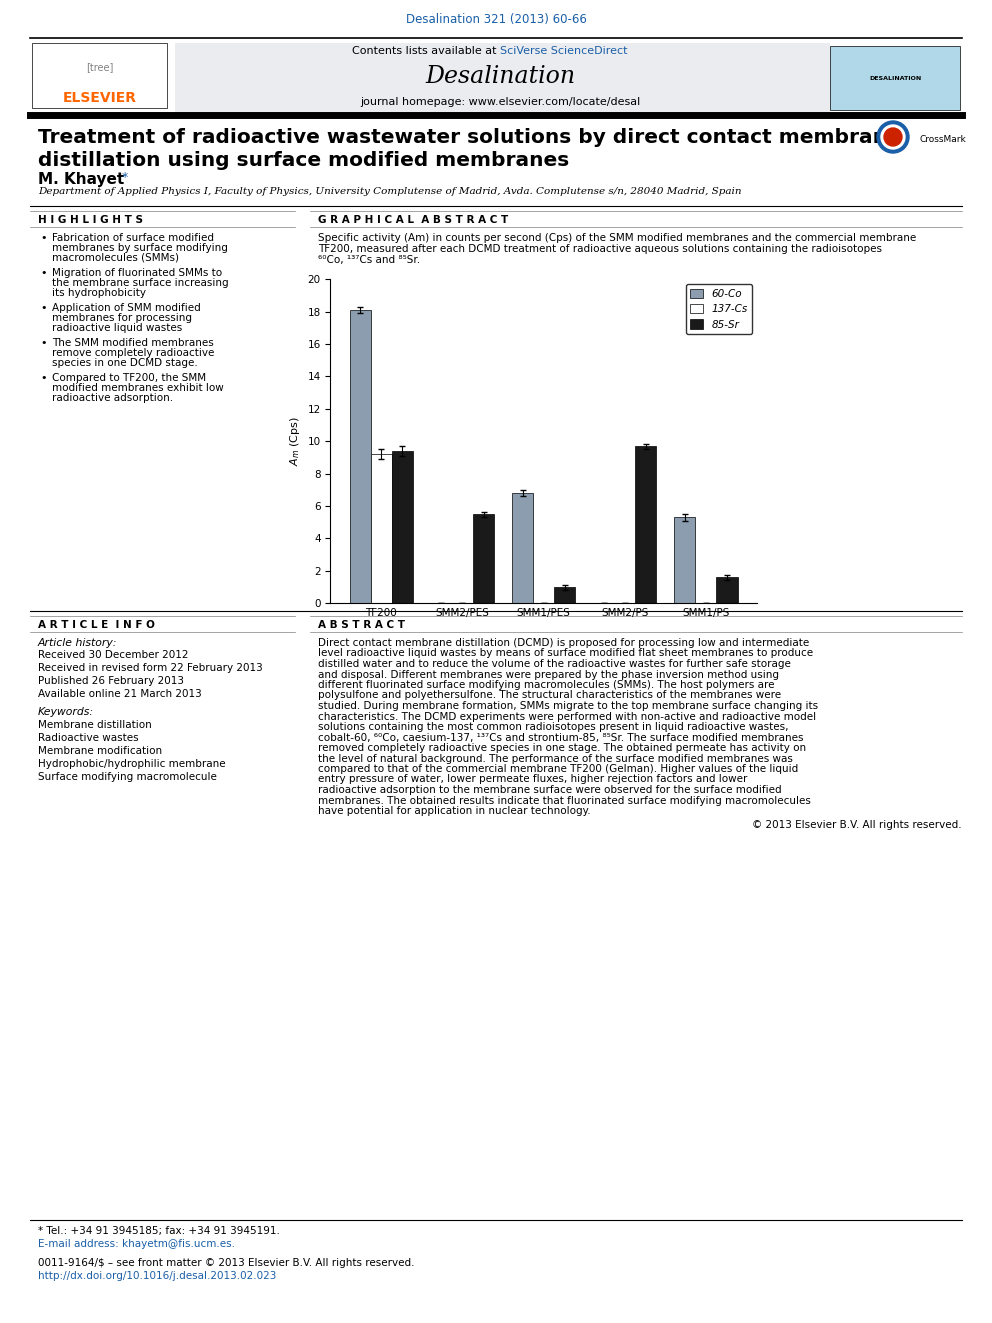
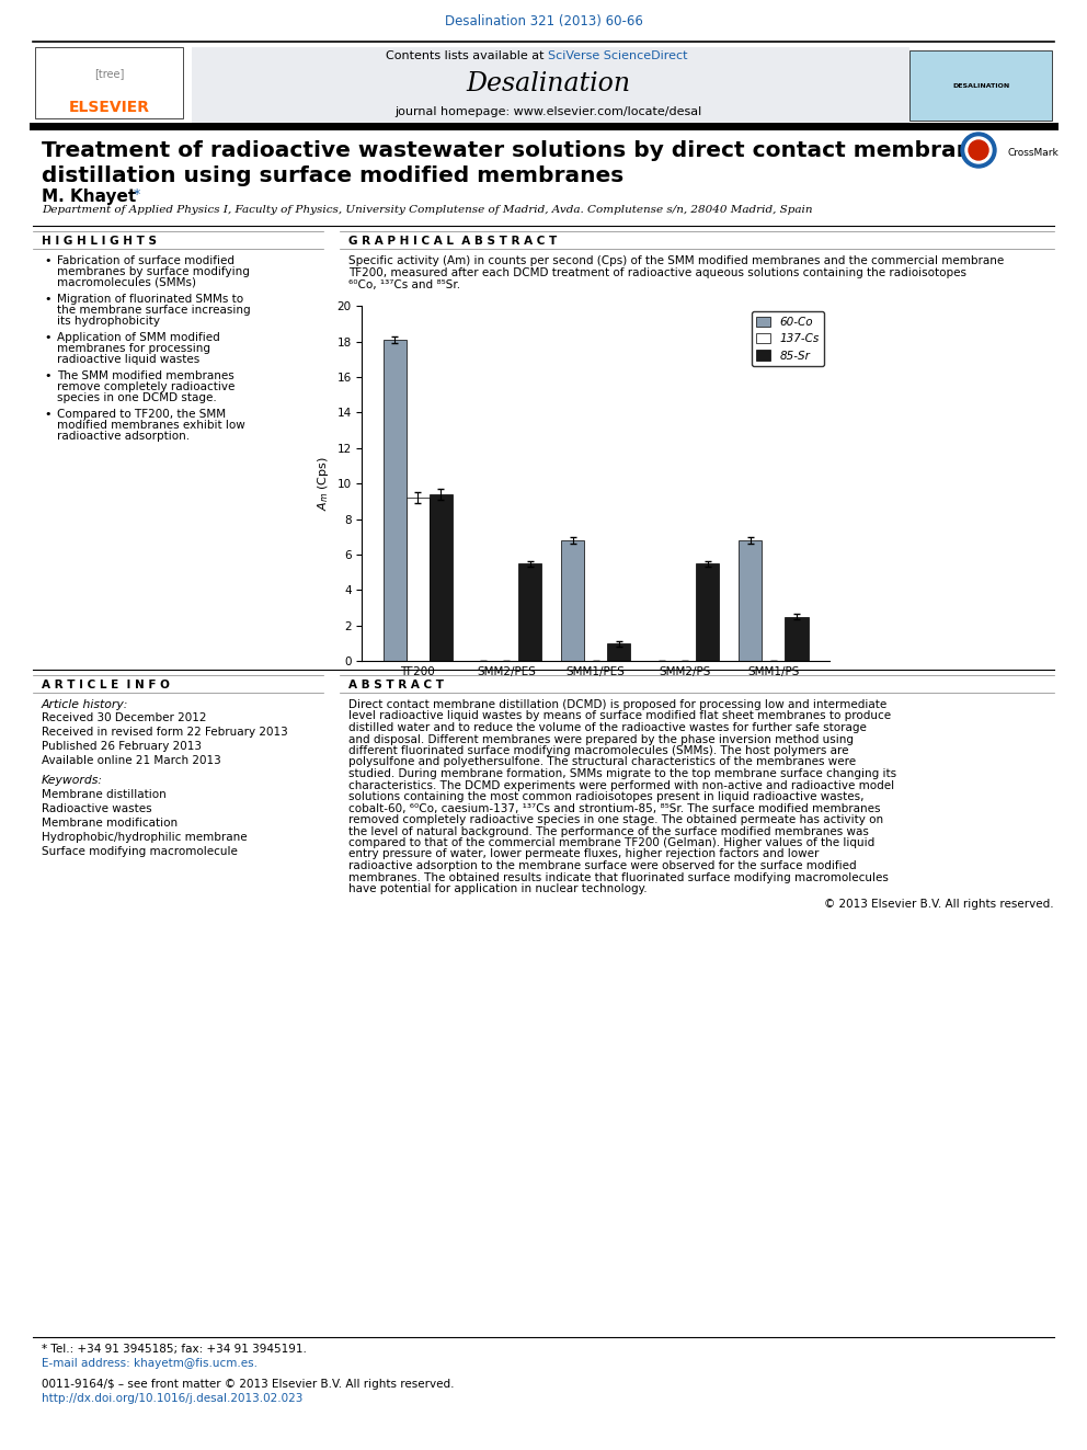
85-Sr/SMM2/PS: 9.7 -> 5.5
60-Co/SMM1/PS: 5.3 -> 6.8
85-Sr/SMM1/PS: 1.6 -> 2.5
